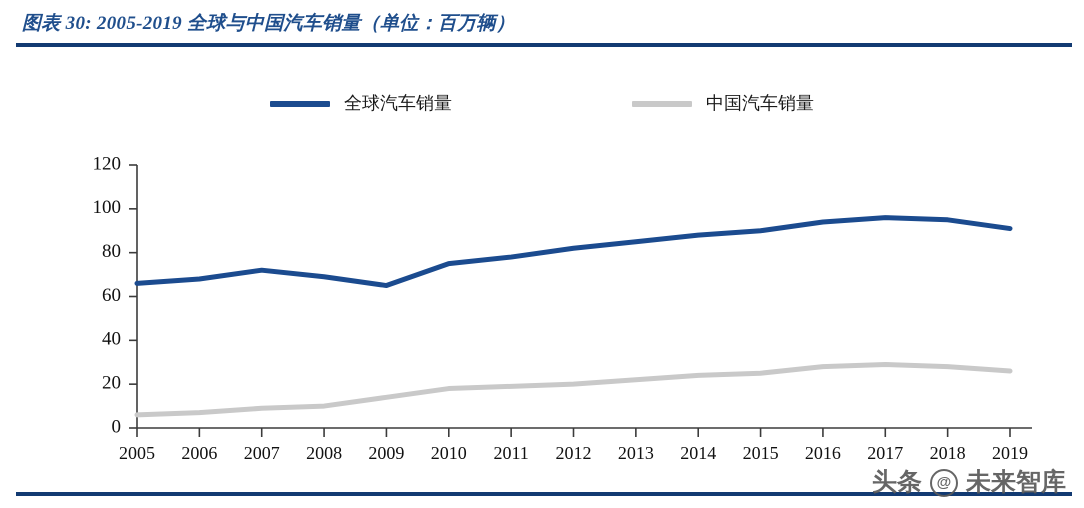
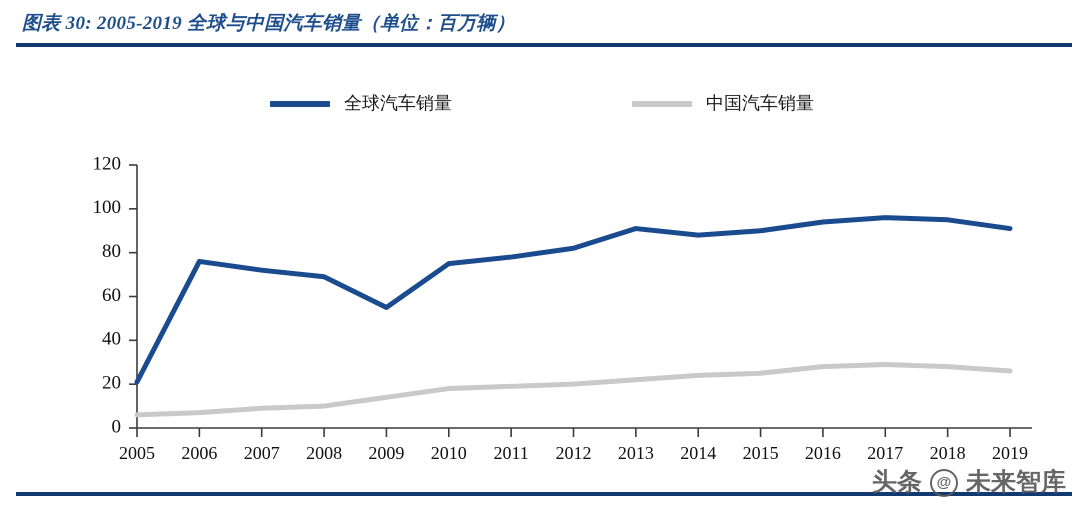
全球汽车销量/2005: 66 -> 21
全球汽车销量/2006: 68 -> 76
全球汽车销量/2009: 65 -> 55
全球汽车销量/2013: 85 -> 91
